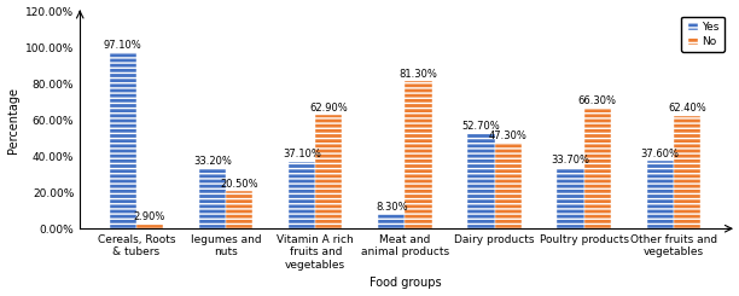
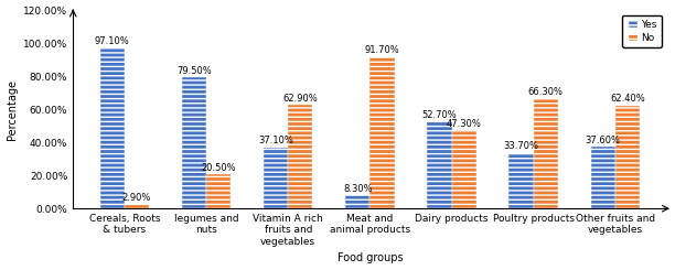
Yes/legumes and nuts: 33.20% -> 79.50%
No/Meat and animal products: 81.30% -> 91.70%
